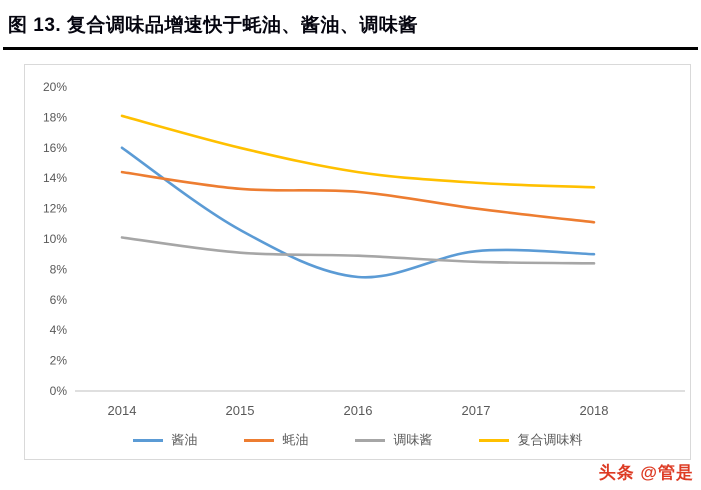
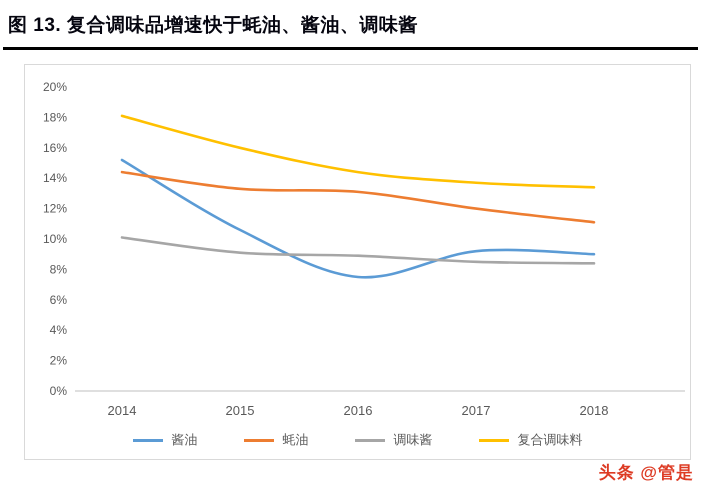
酱油/2014: 16.0% -> 15.2%
